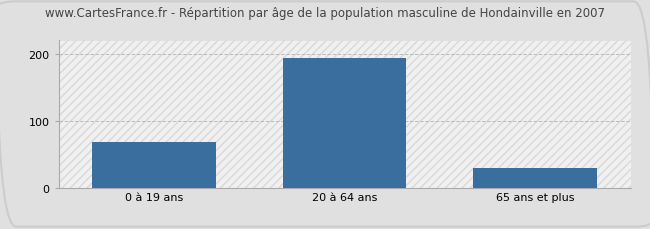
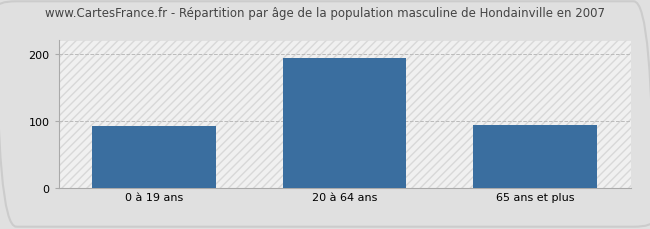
0 à 19 ans: 68 -> 92
65 ans et plus: 30 -> 94
